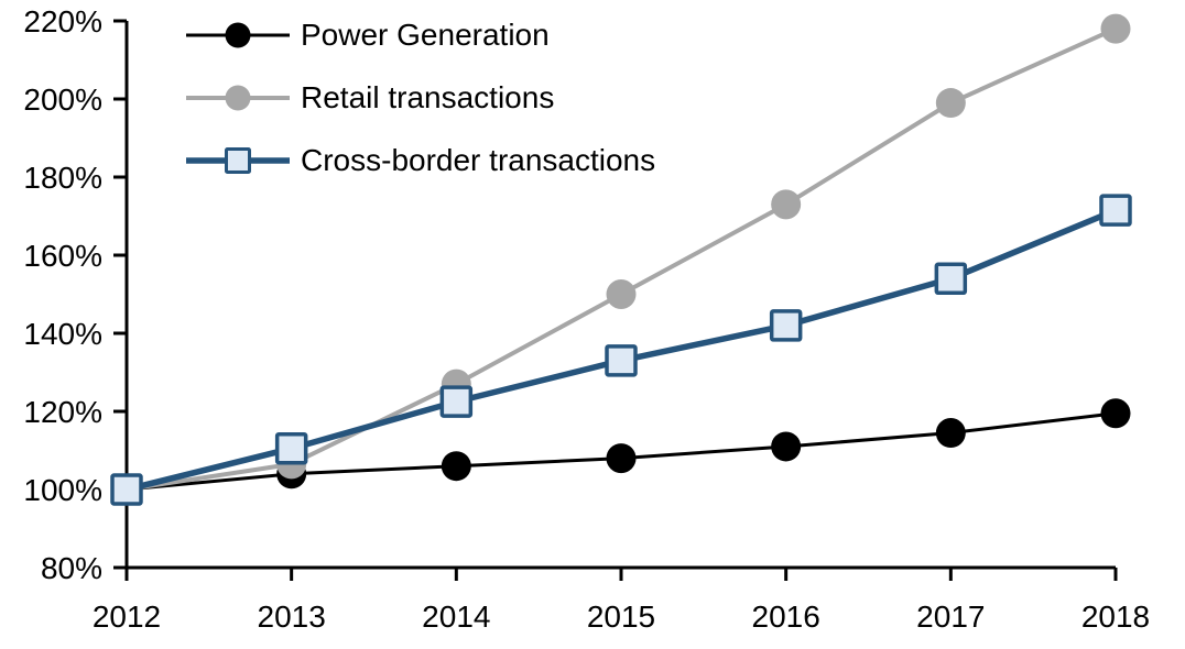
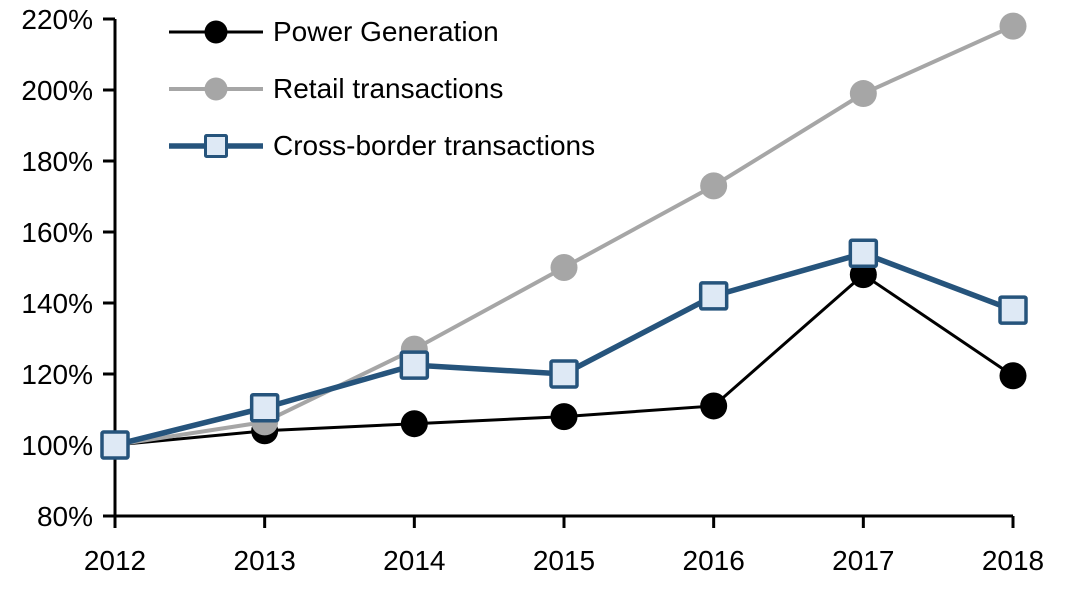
Cross-border transactions/2015: 133% -> 120%
Power Generation/2017: 114% -> 148%
Cross-border transactions/2018: 172% -> 138%
